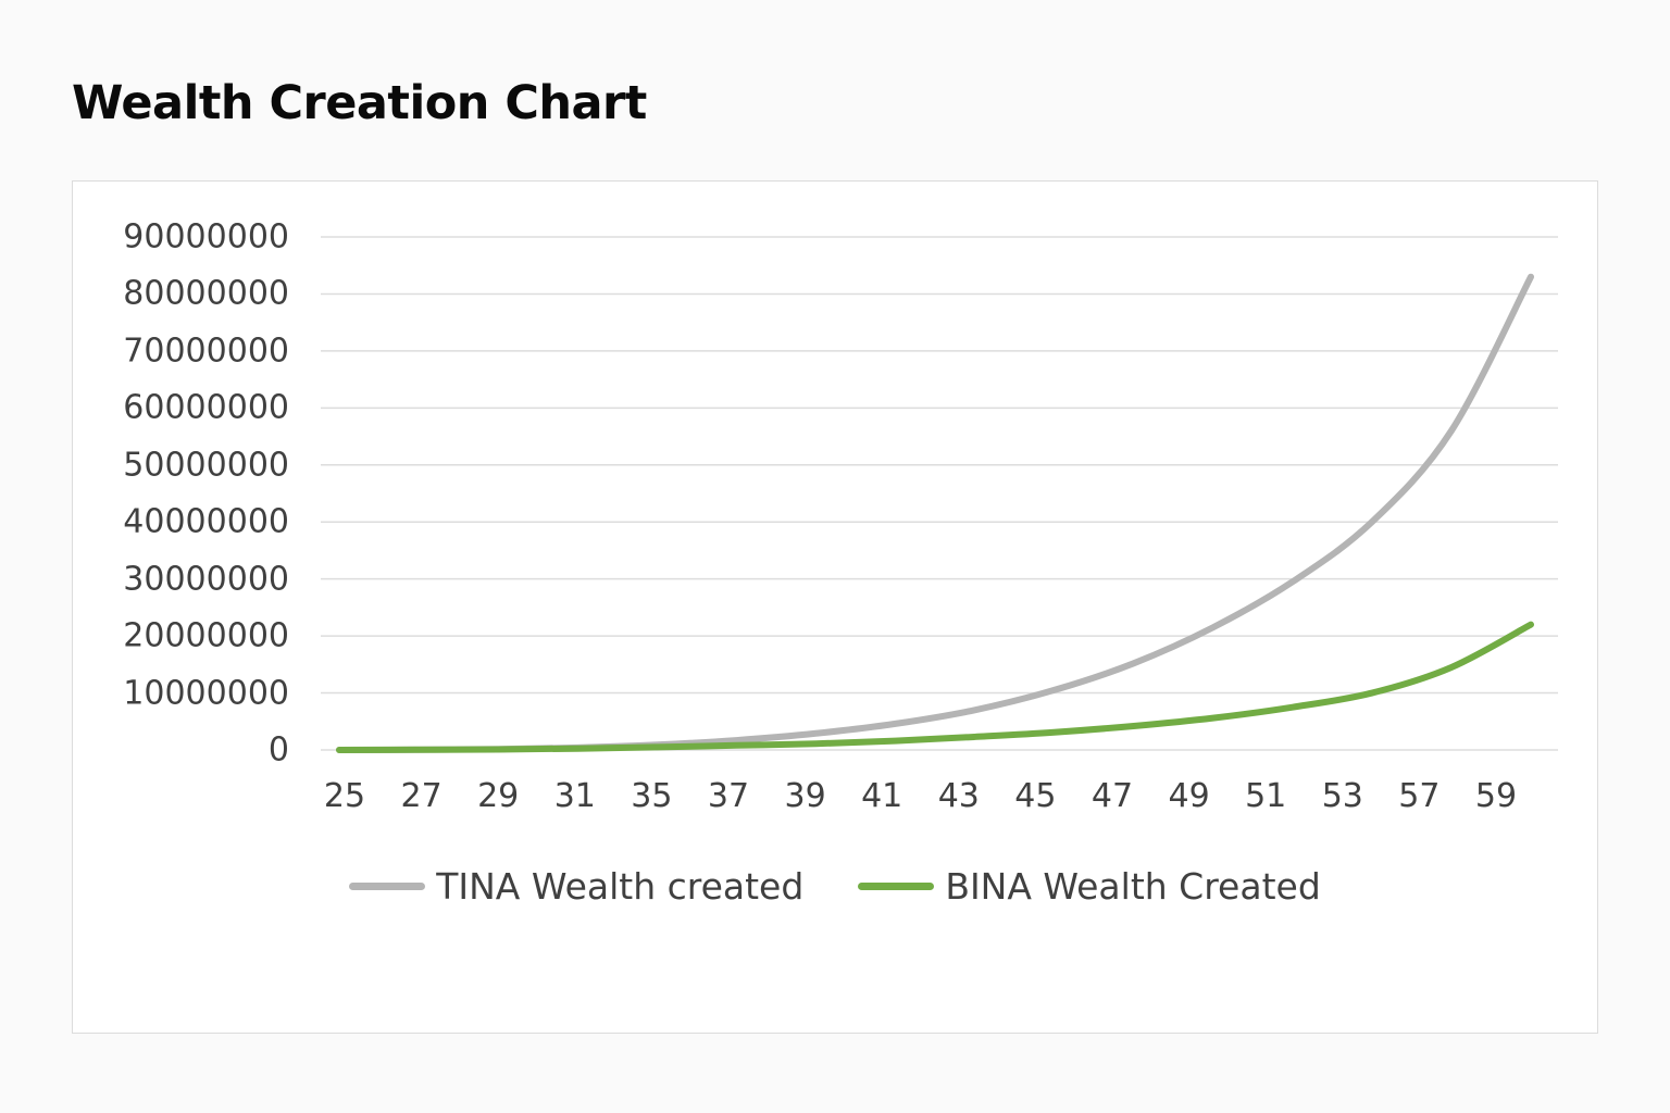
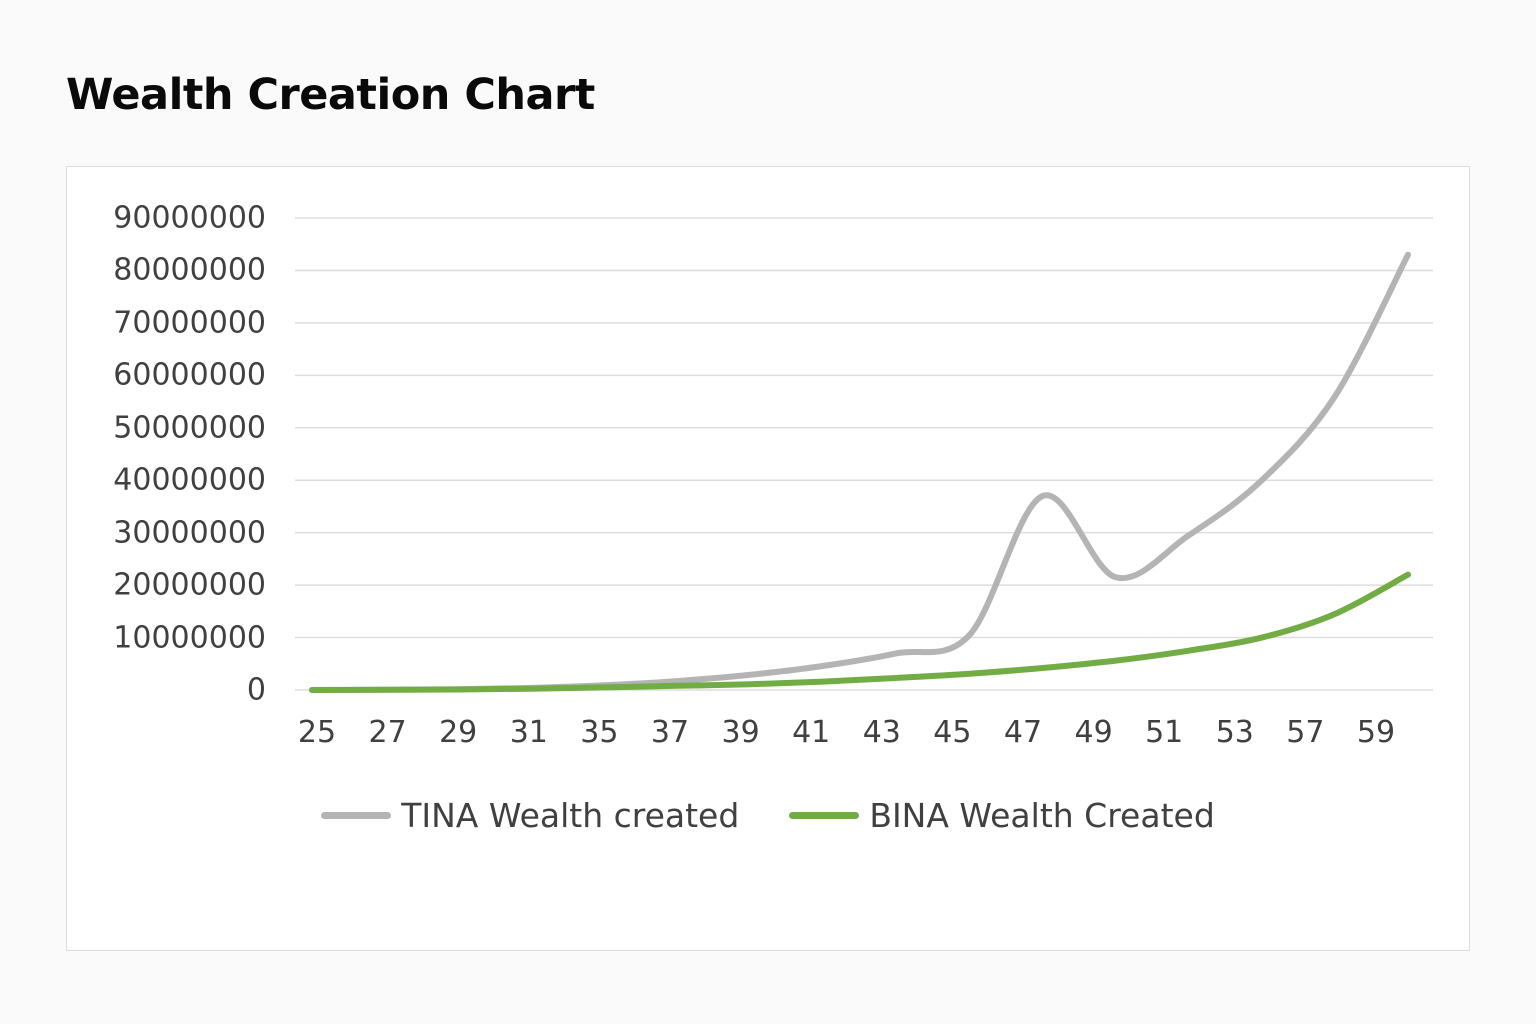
TINA Wealth created/47: 15000000 -> 37000000
